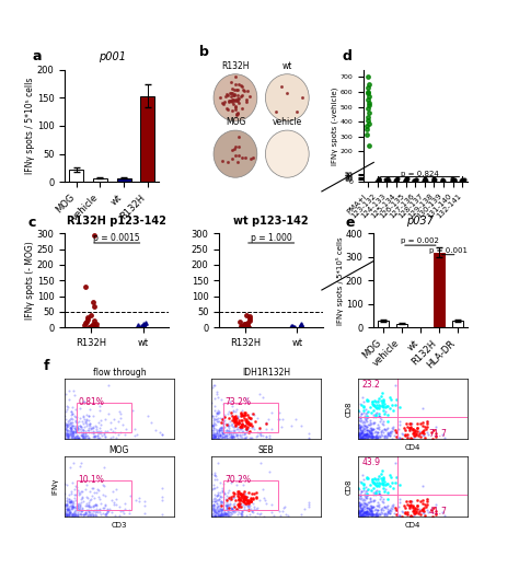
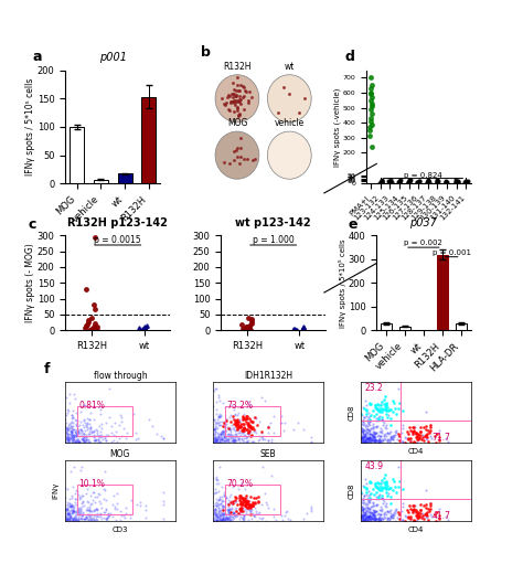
p001/MOG: 22 -> 100
p001/wt: 7 -> 18
